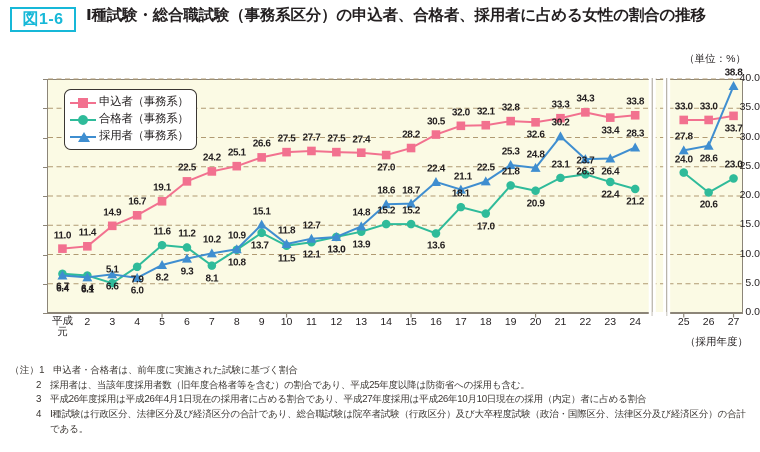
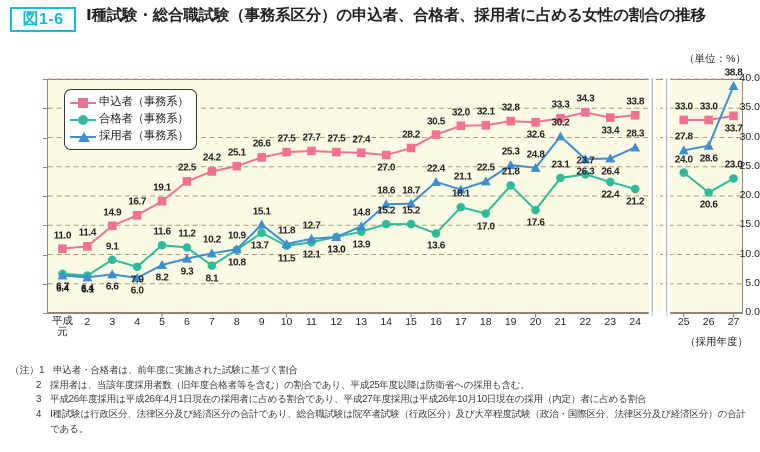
合格者（事務系）/3: 5.1 -> 9.1
合格者（事務系）/20: 20.9 -> 17.6
